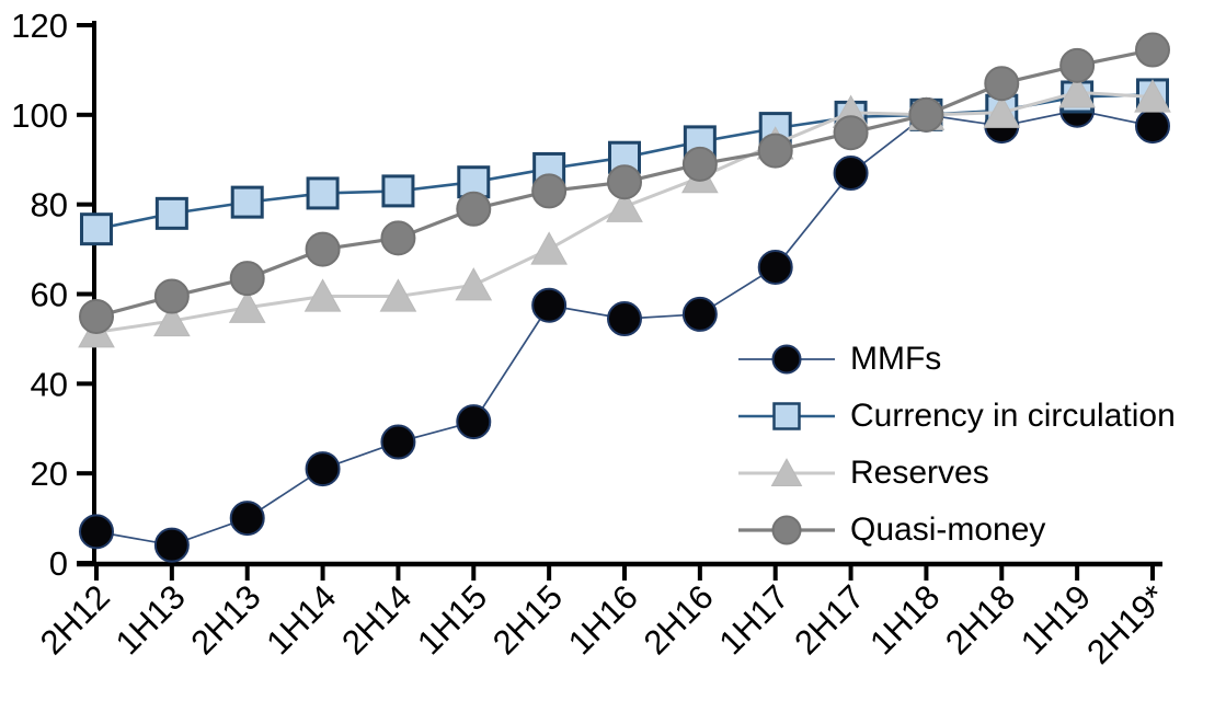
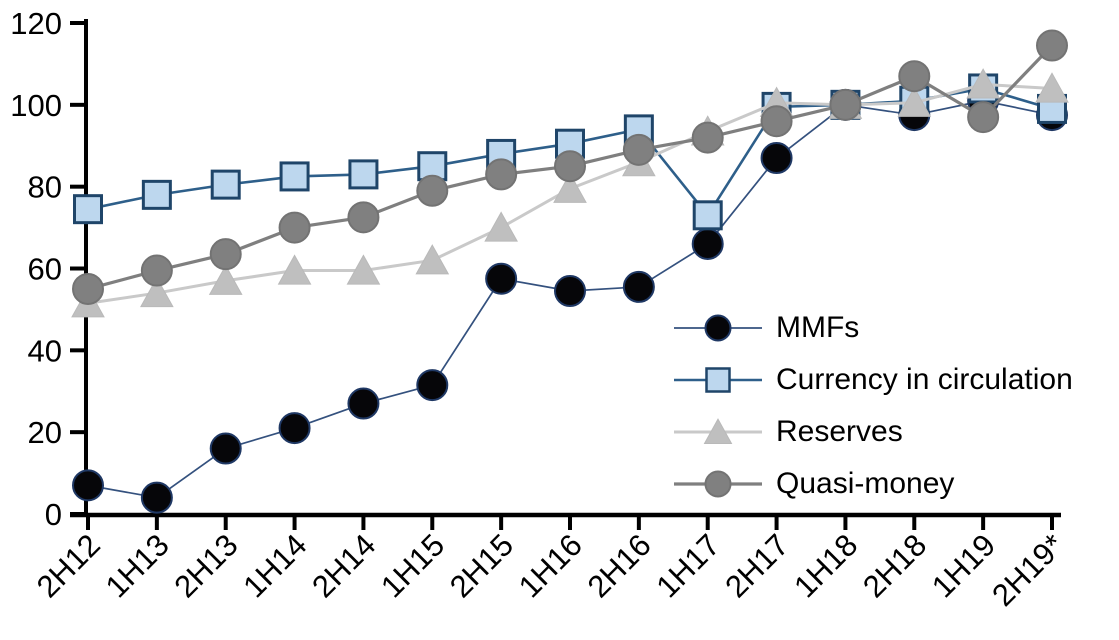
MMFs/2H13: 10 -> 16
Currency in circulation/1H17: 97 -> 73
Quasi-money/1H19: 111 -> 97
Currency in circulation/2H19*: 104 -> 99
